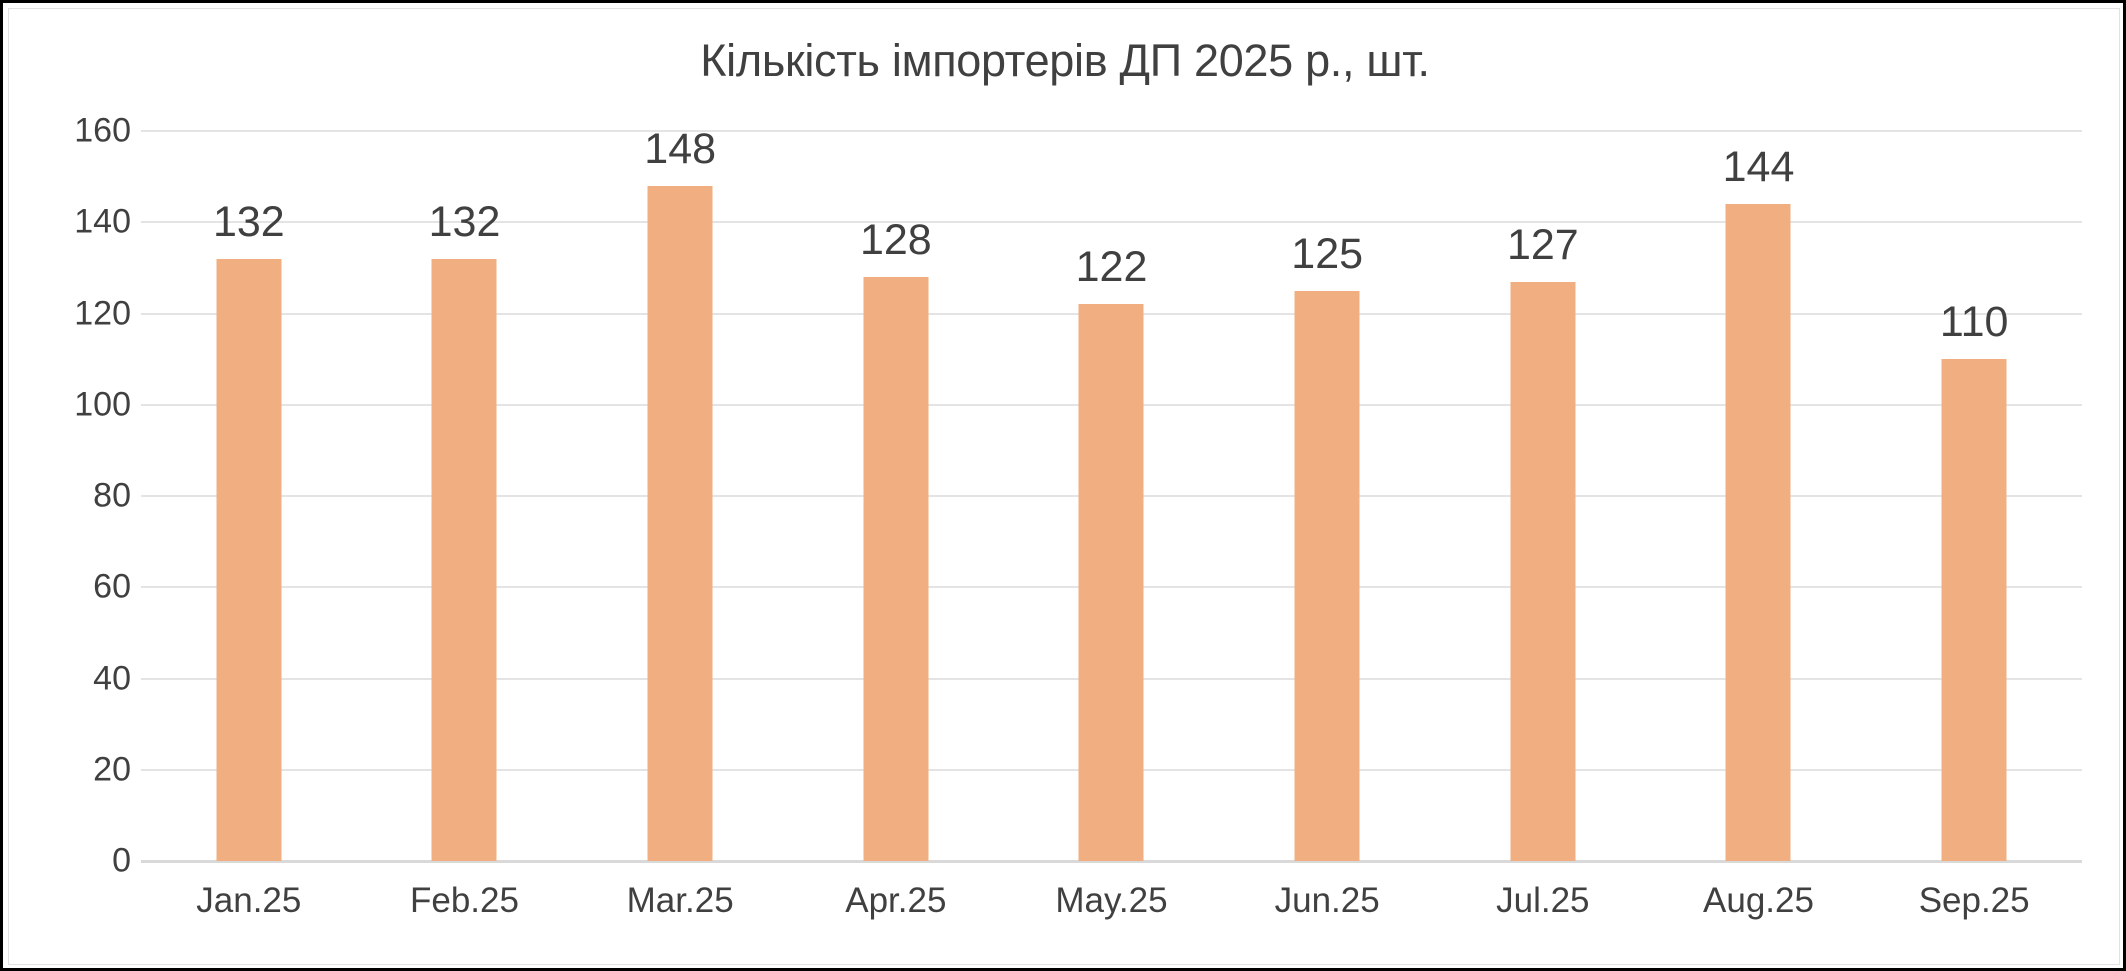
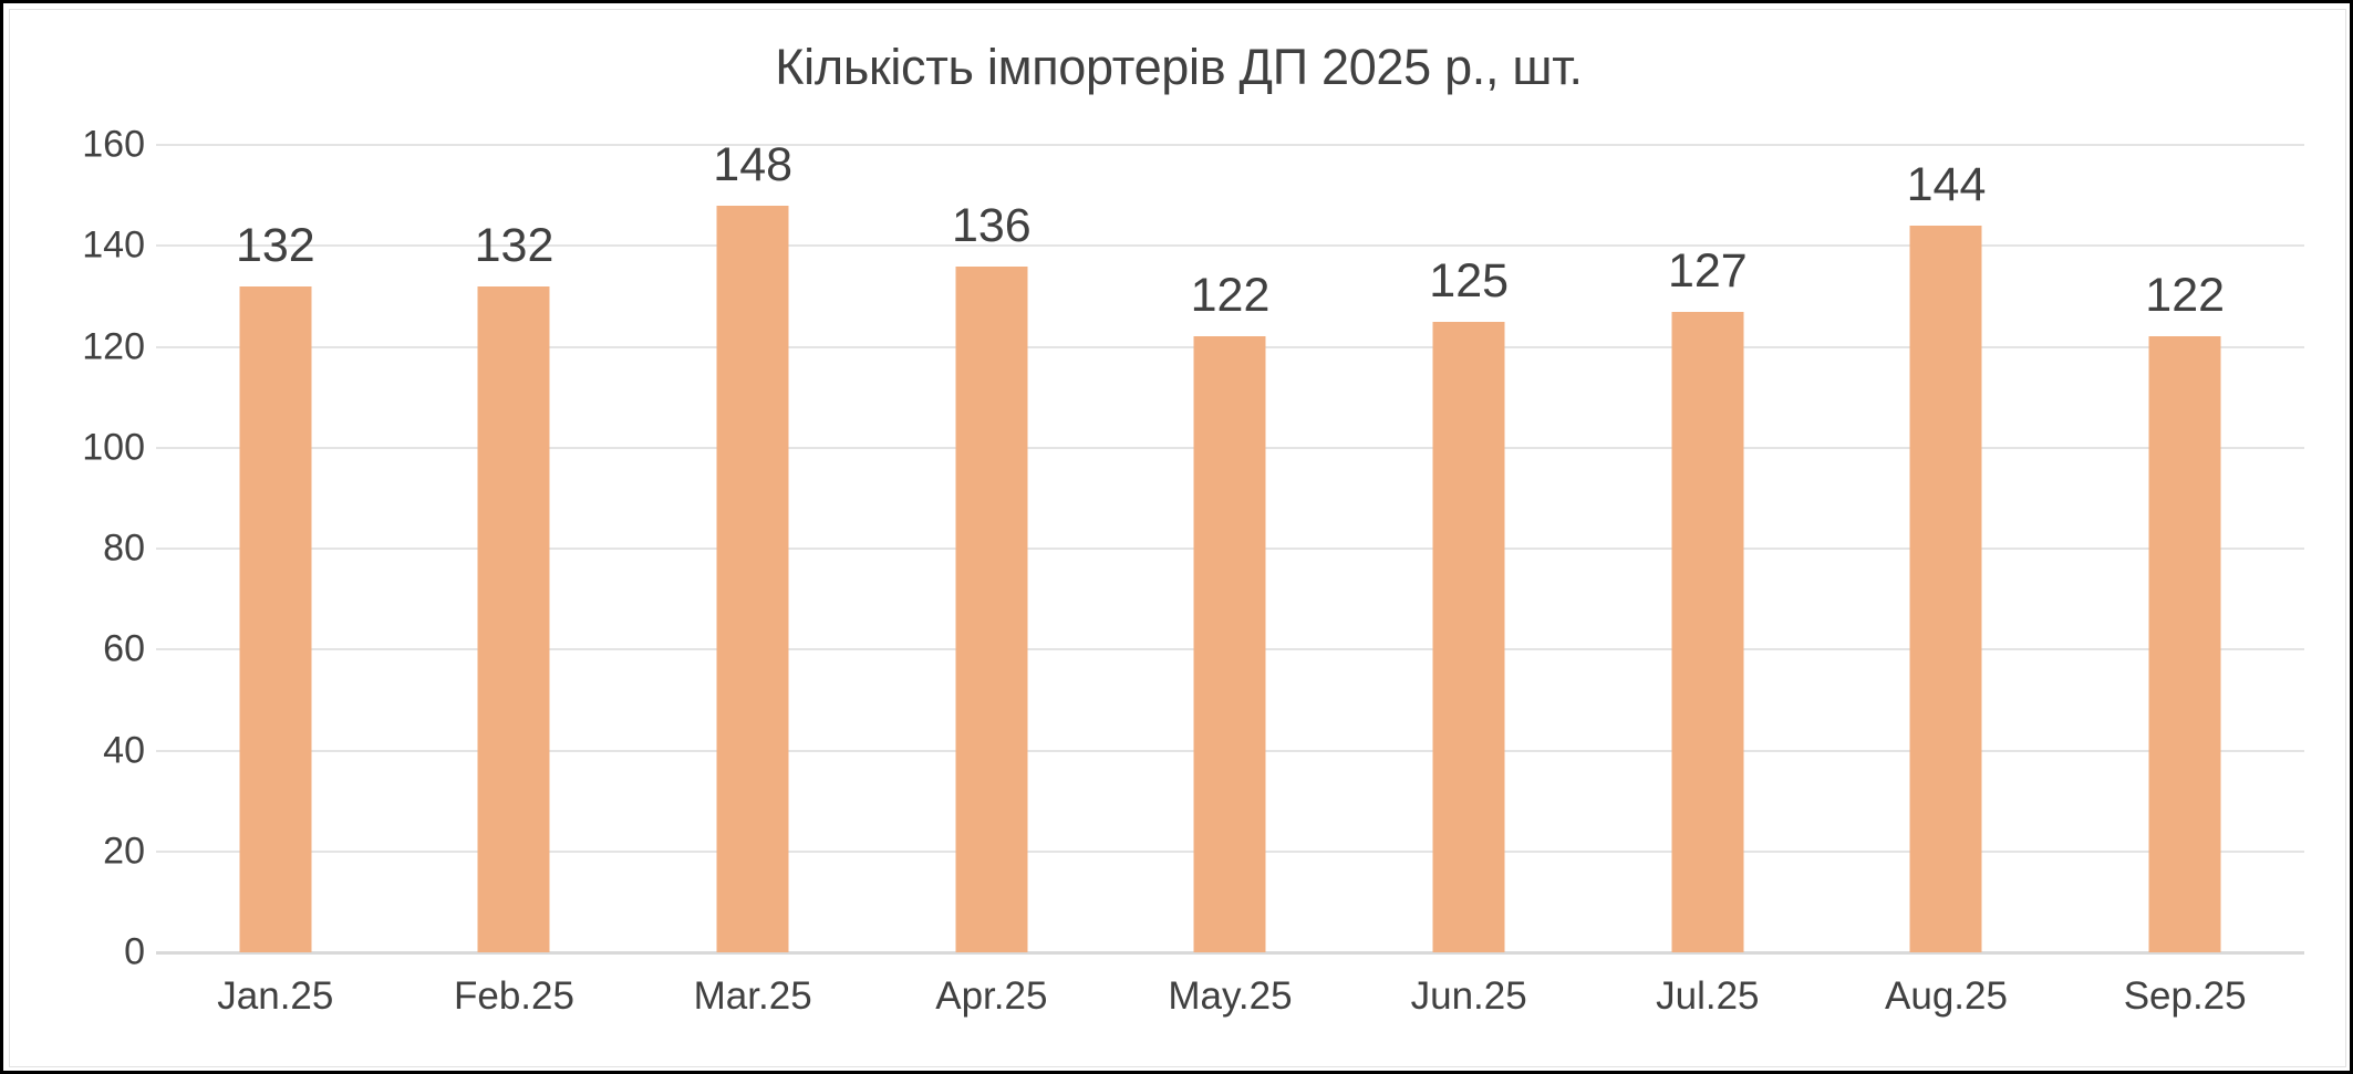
Apr.25: 128 -> 136
Sep.25: 110 -> 122
